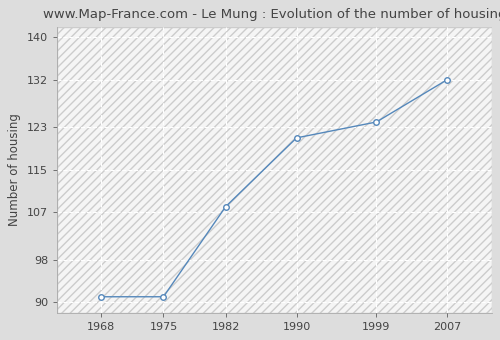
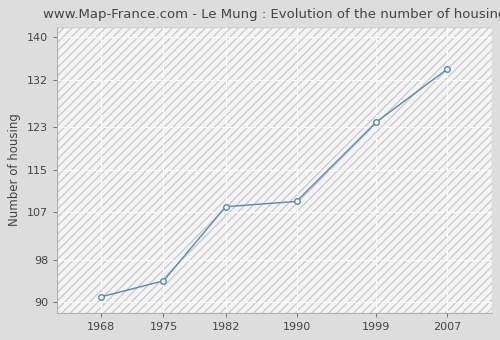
1975: 91 -> 94
1990: 121 -> 109
2007: 132 -> 134
